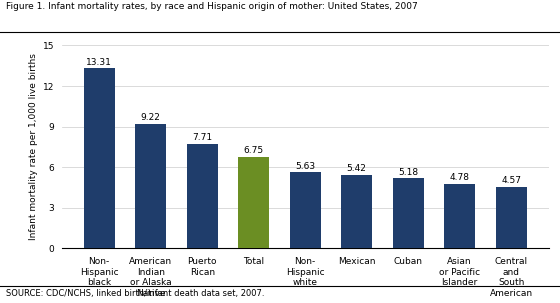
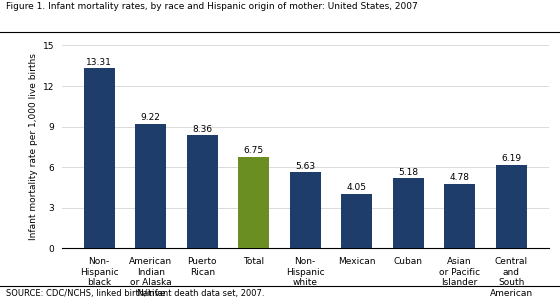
Puerto Rican: 7.71 -> 8.36
Mexican: 5.42 -> 4.05
Central and South American: 4.57 -> 6.19
